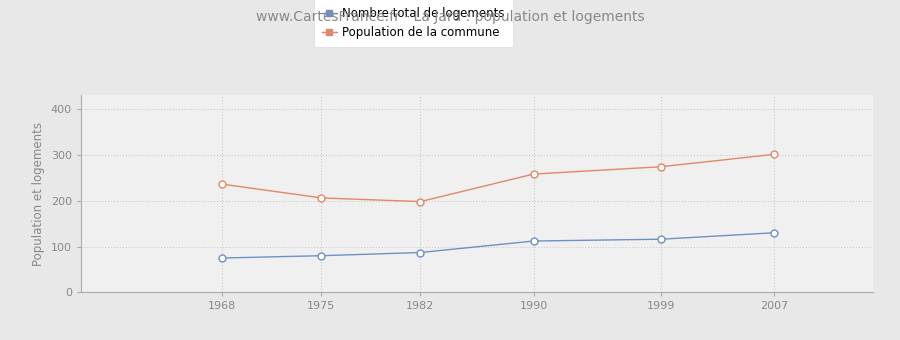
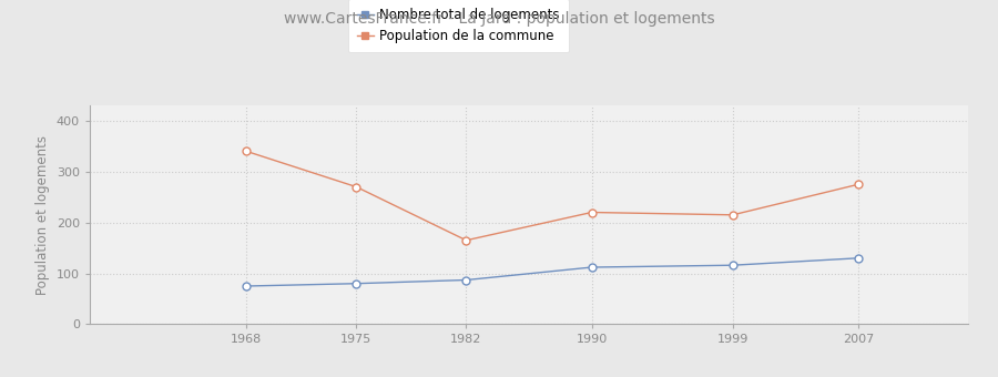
Population de la commune/1968: 236 -> 340
Population de la commune/1975: 206 -> 270
Population de la commune/1982: 198 -> 165
Population de la commune/1990: 258 -> 220
Population de la commune/1999: 274 -> 215
Population de la commune/2007: 301 -> 275
